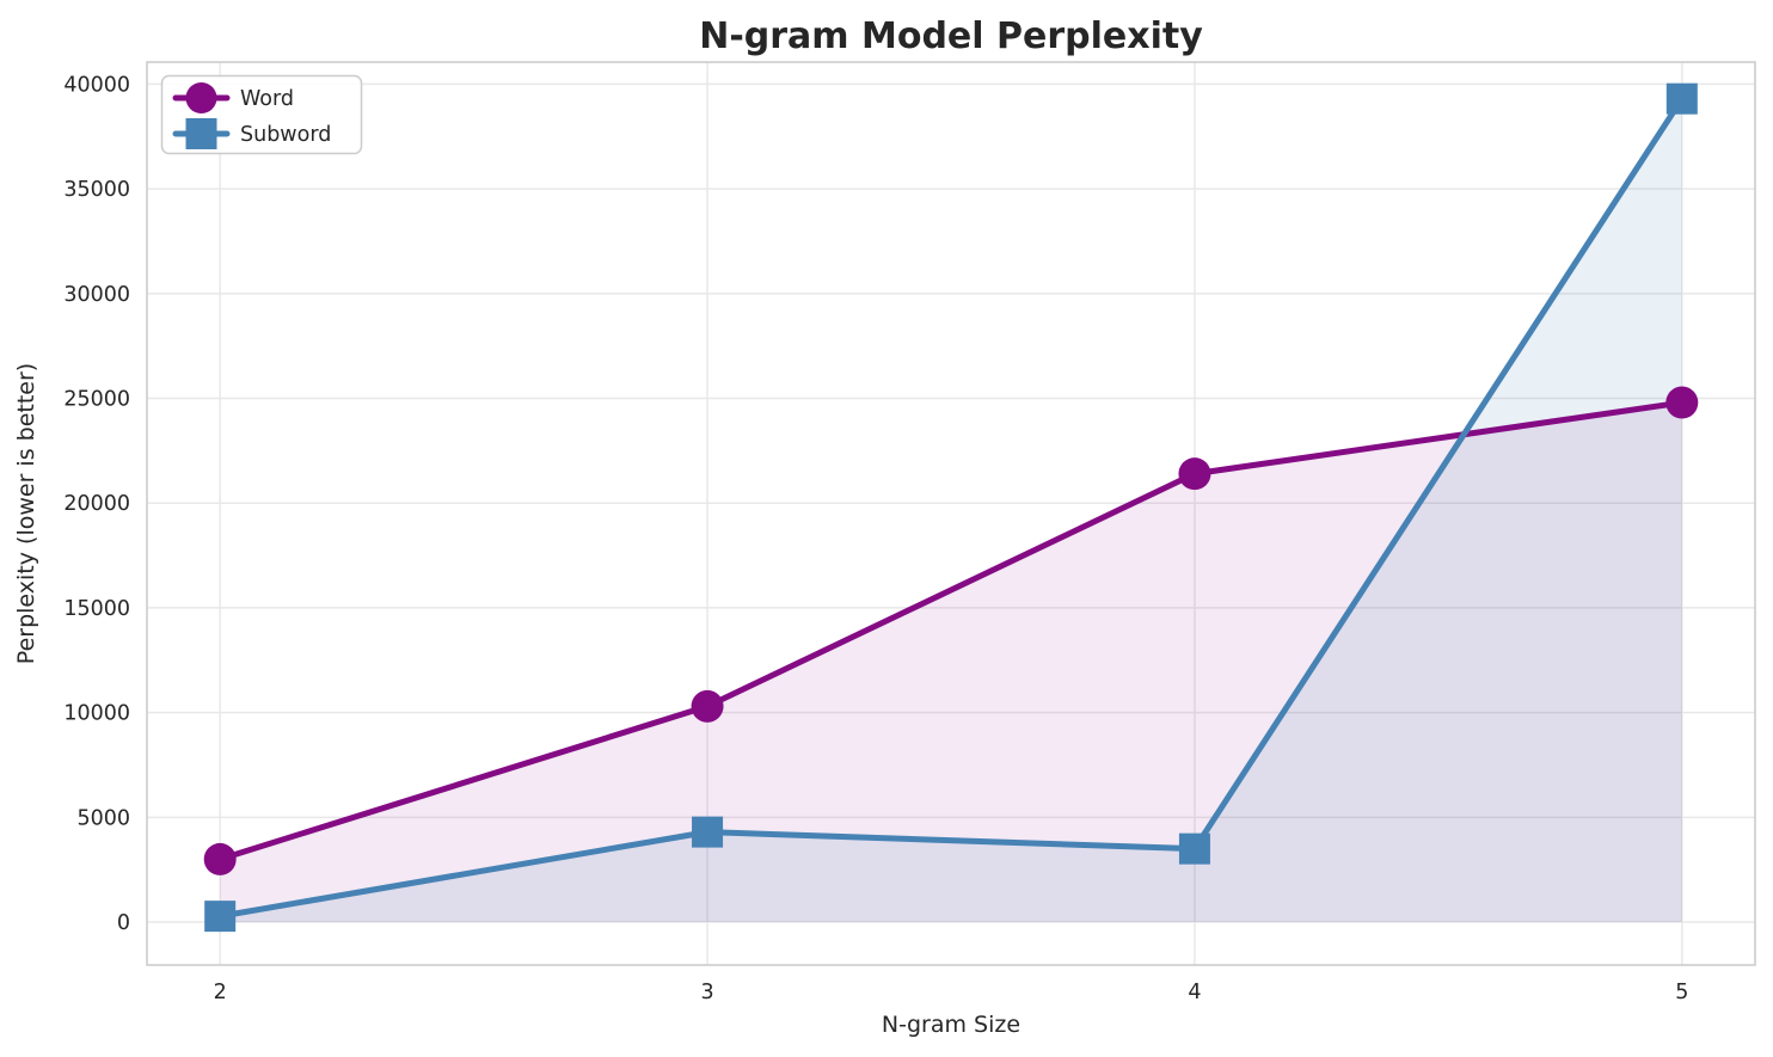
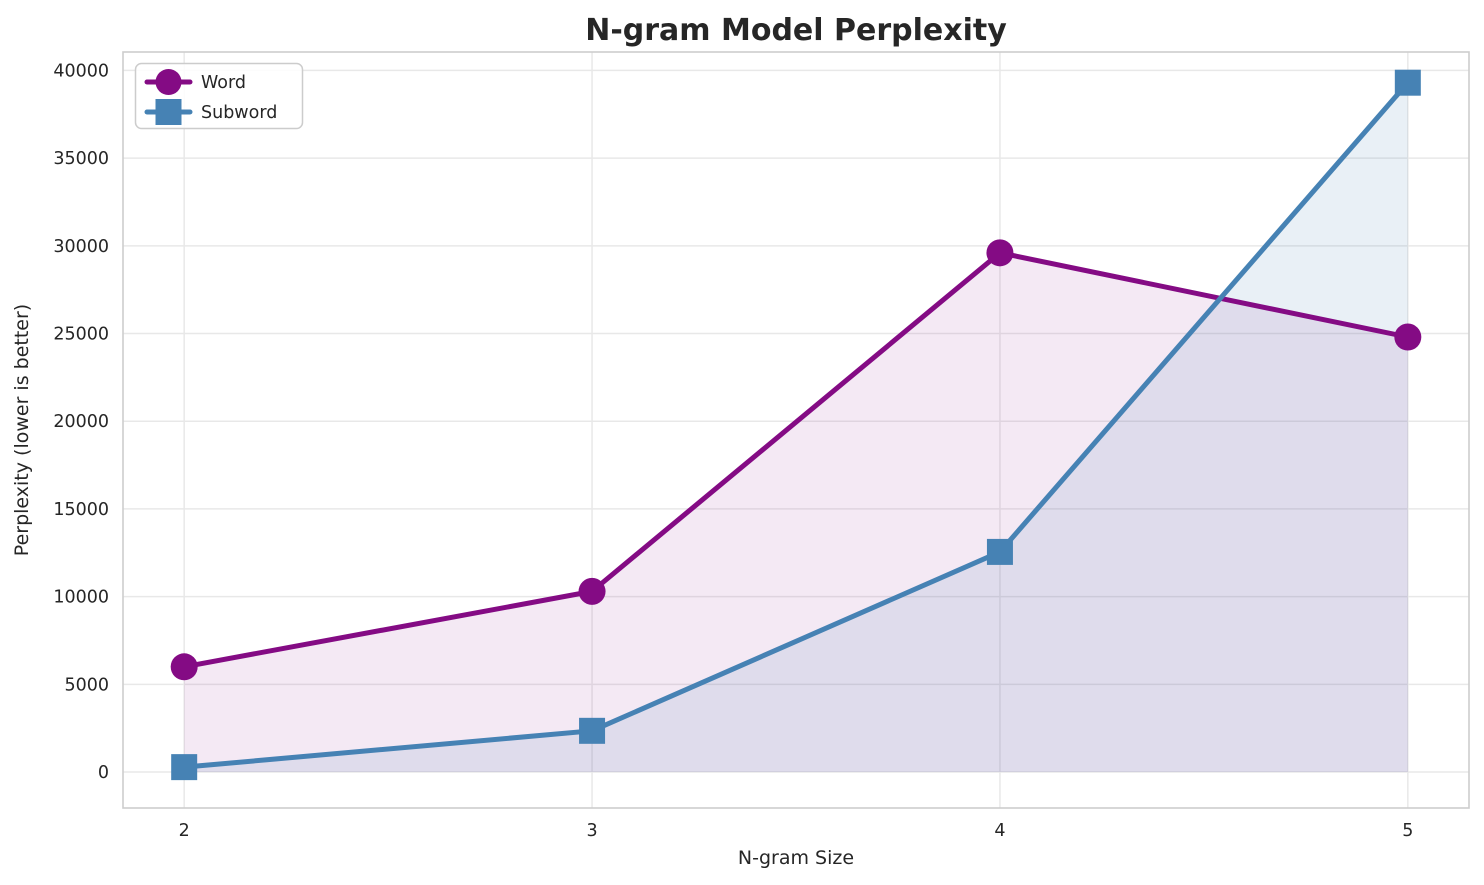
Word/2: 3000 -> 6000
Subword/3: 4300 -> 2400
Word/4: 21400 -> 29600
Subword/4: 3500 -> 12600
